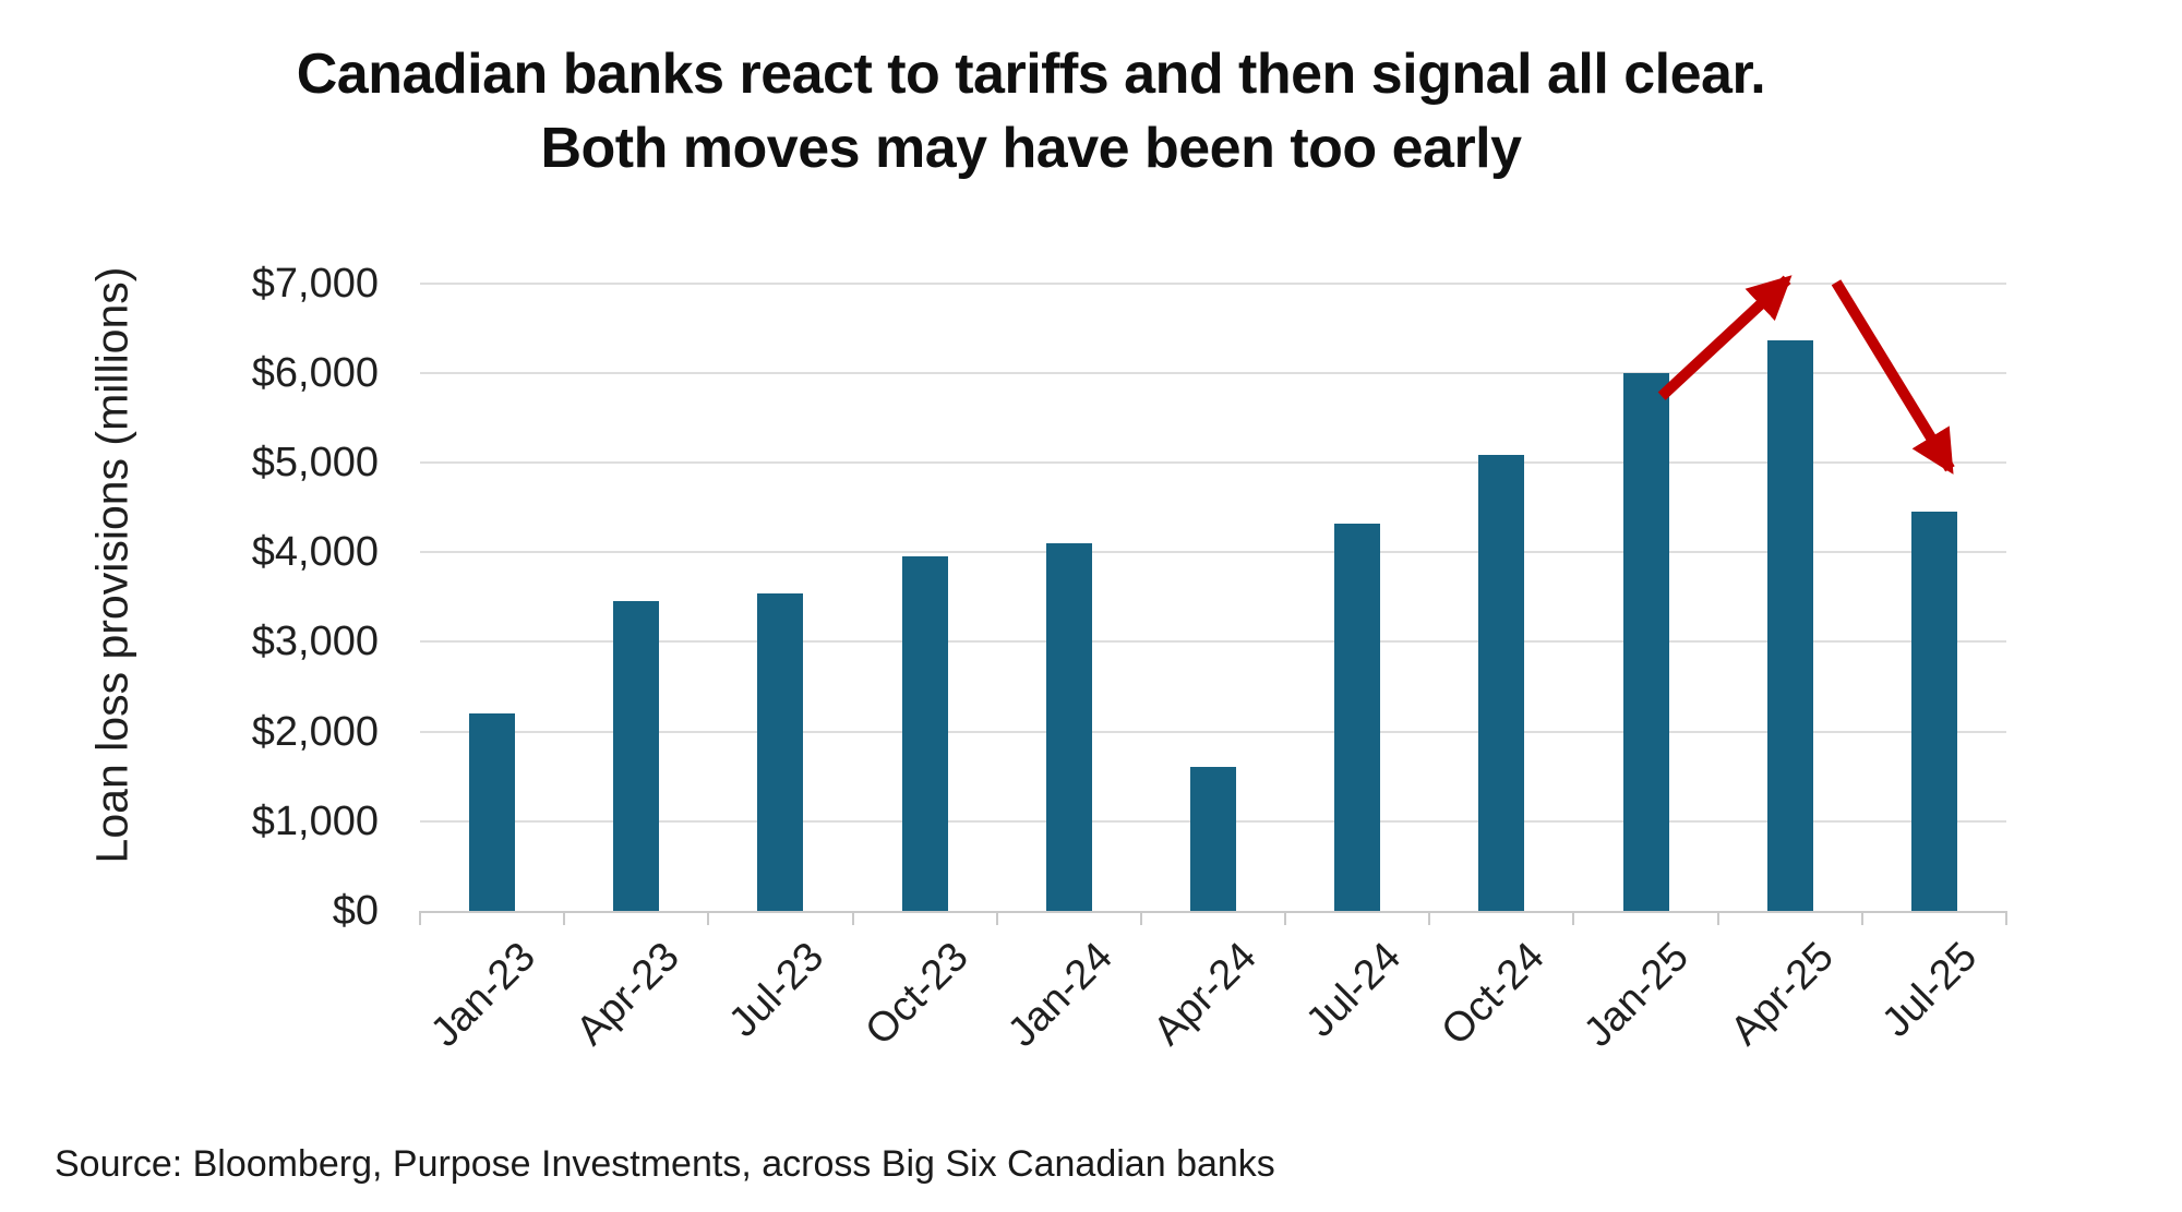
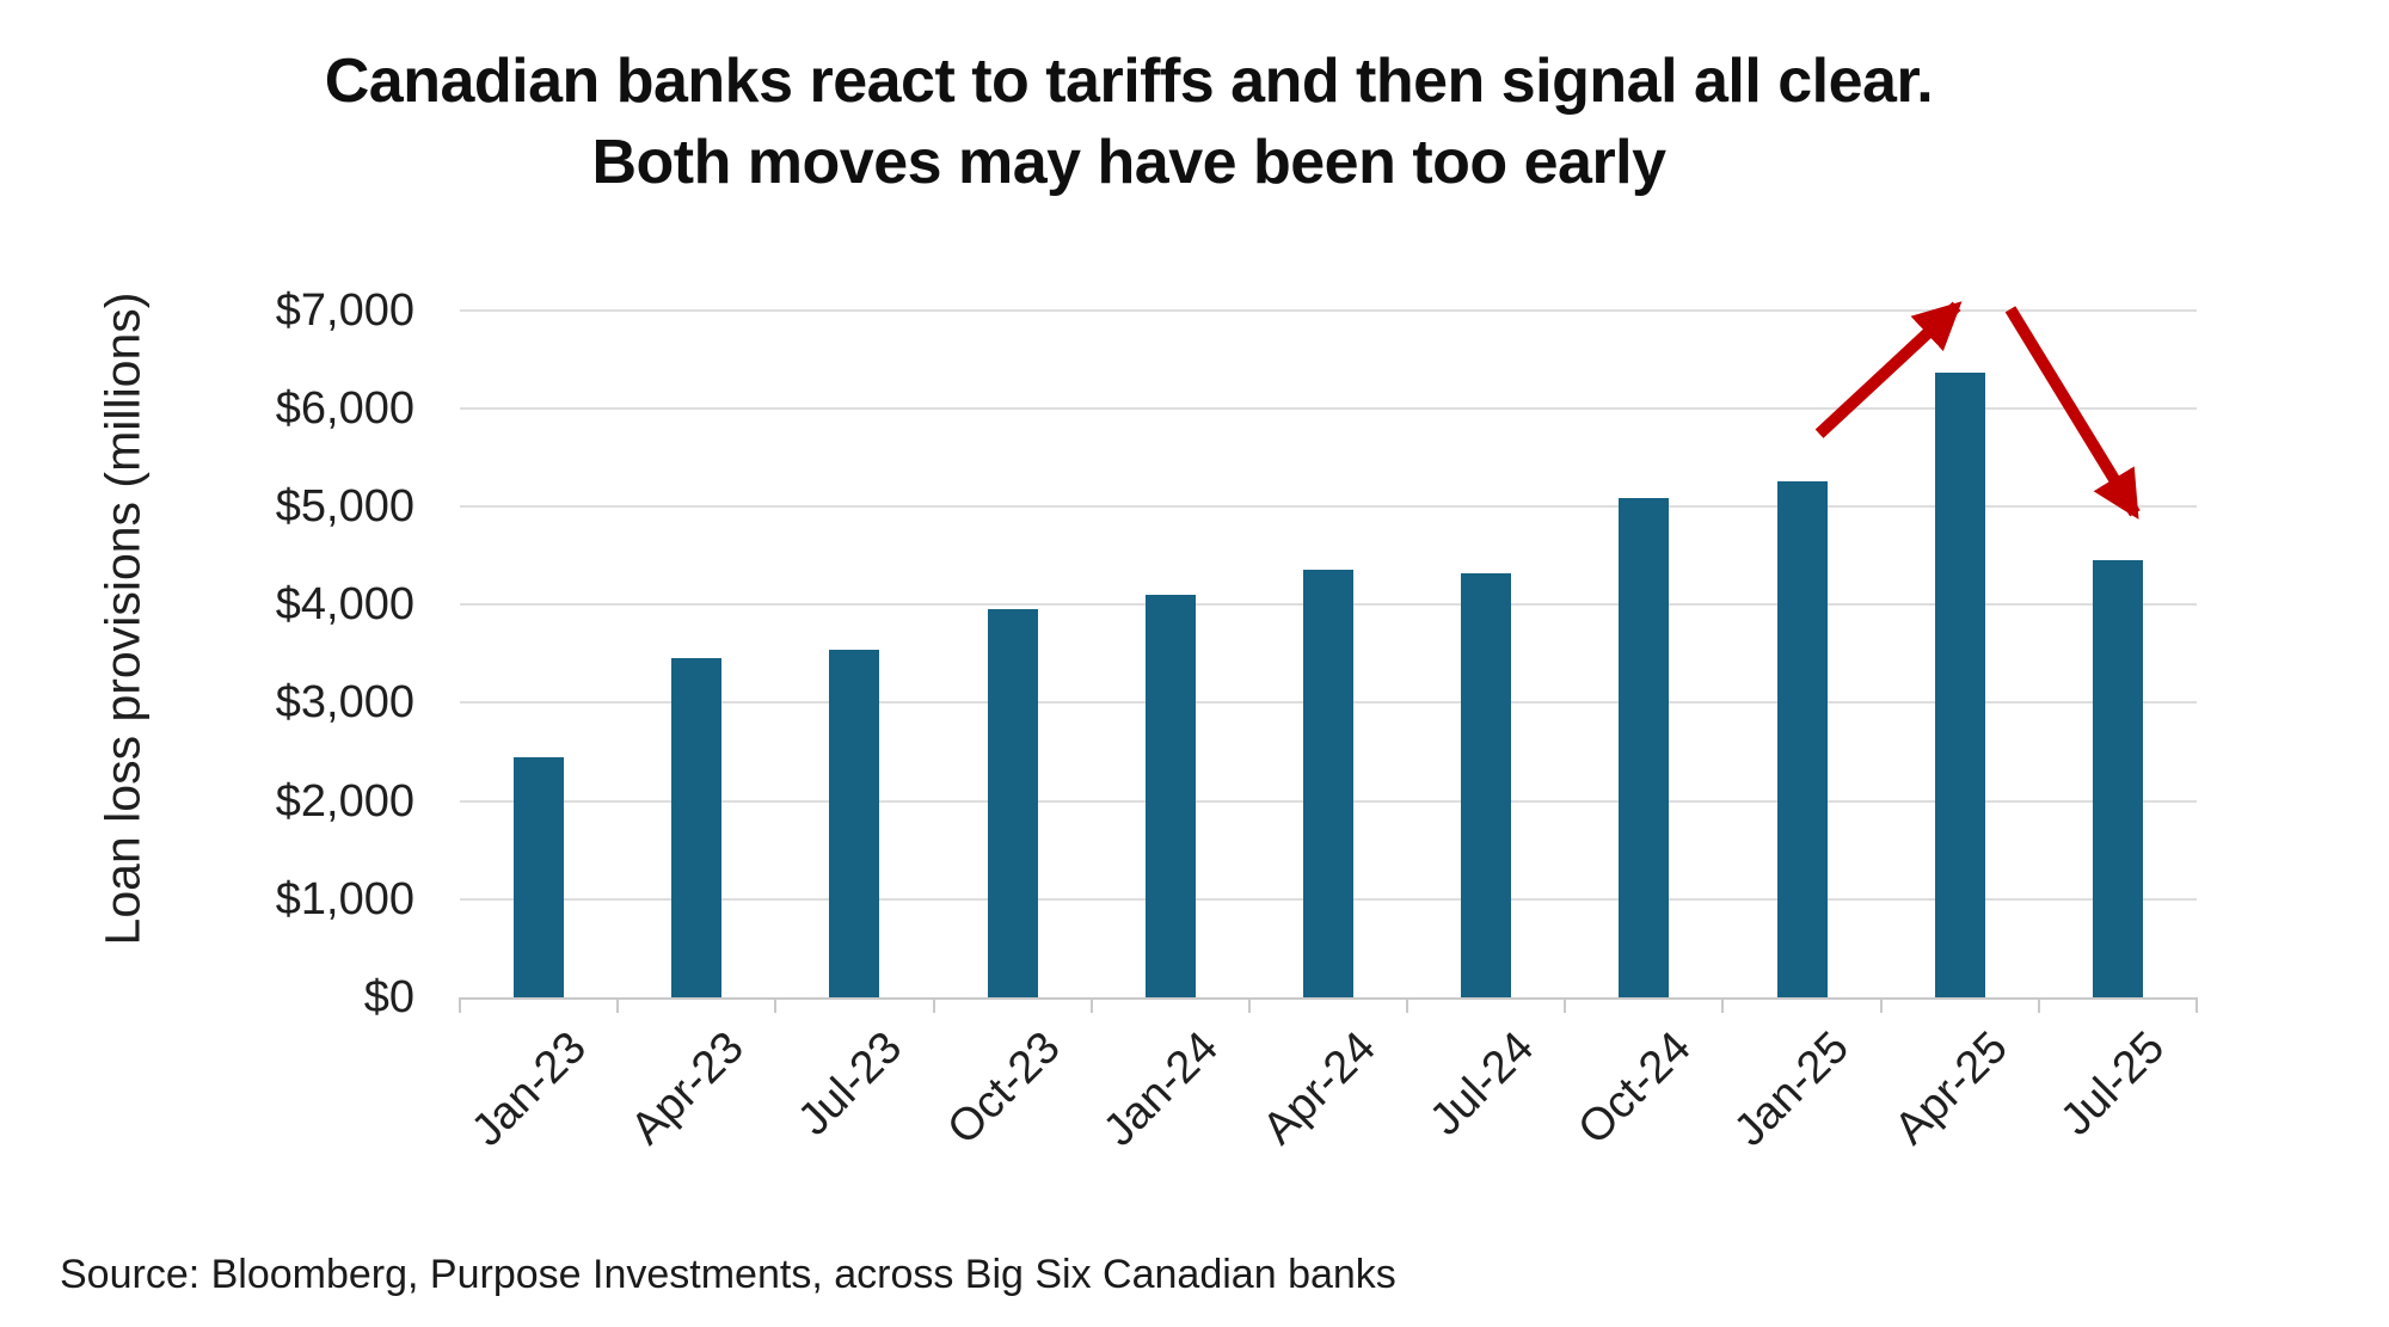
Jan-23: $2200 -> $2400
Apr-24: $1600 -> $4400
Jan-25: $6000 -> $5300
